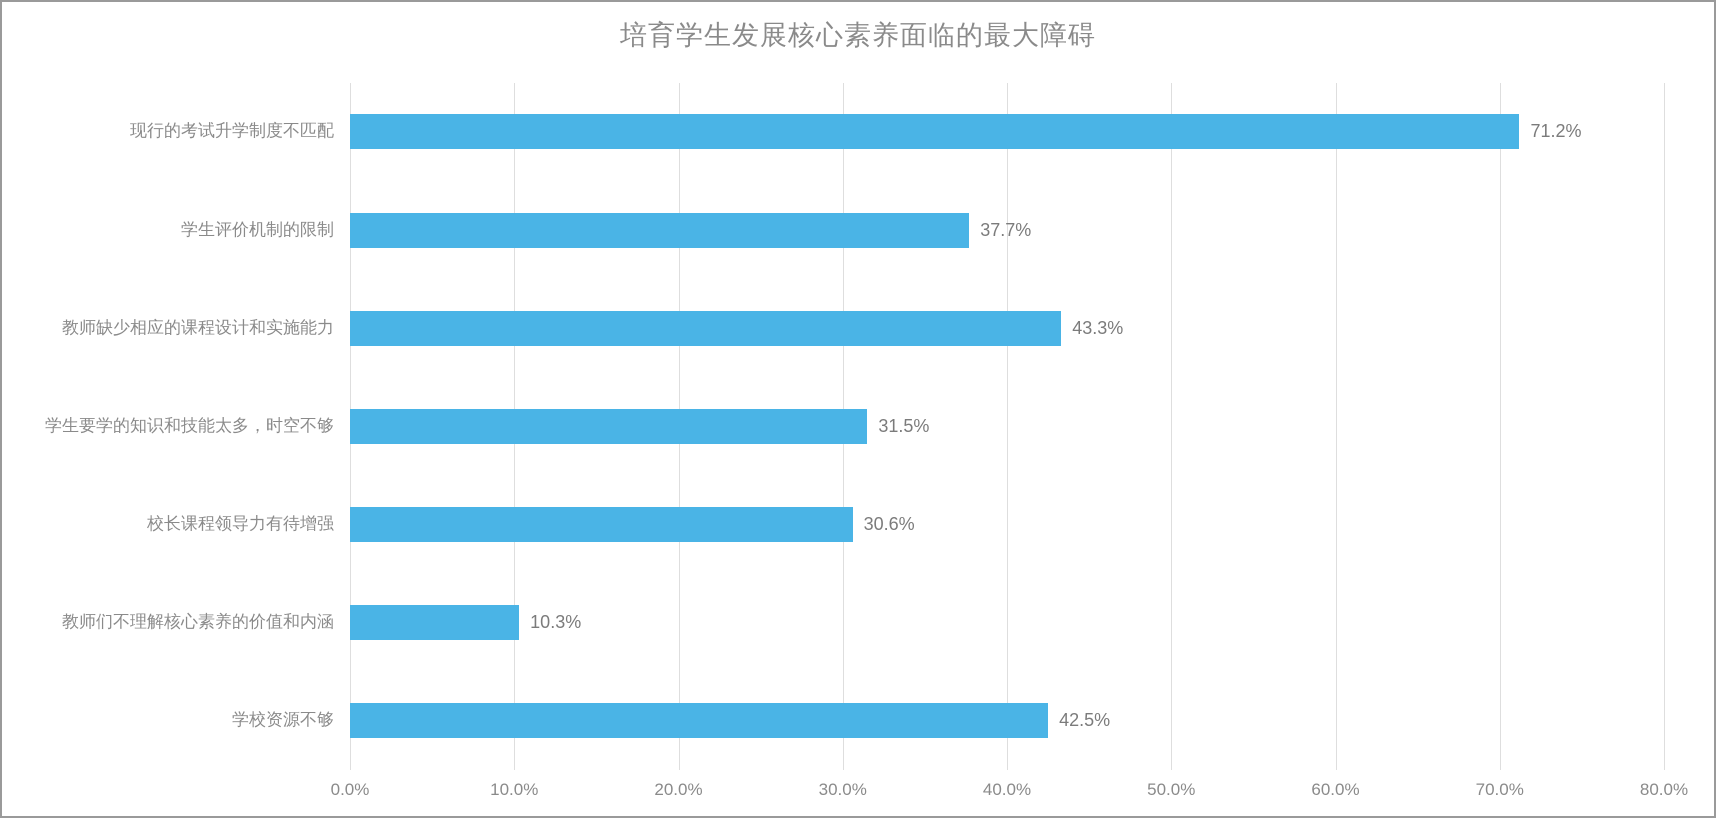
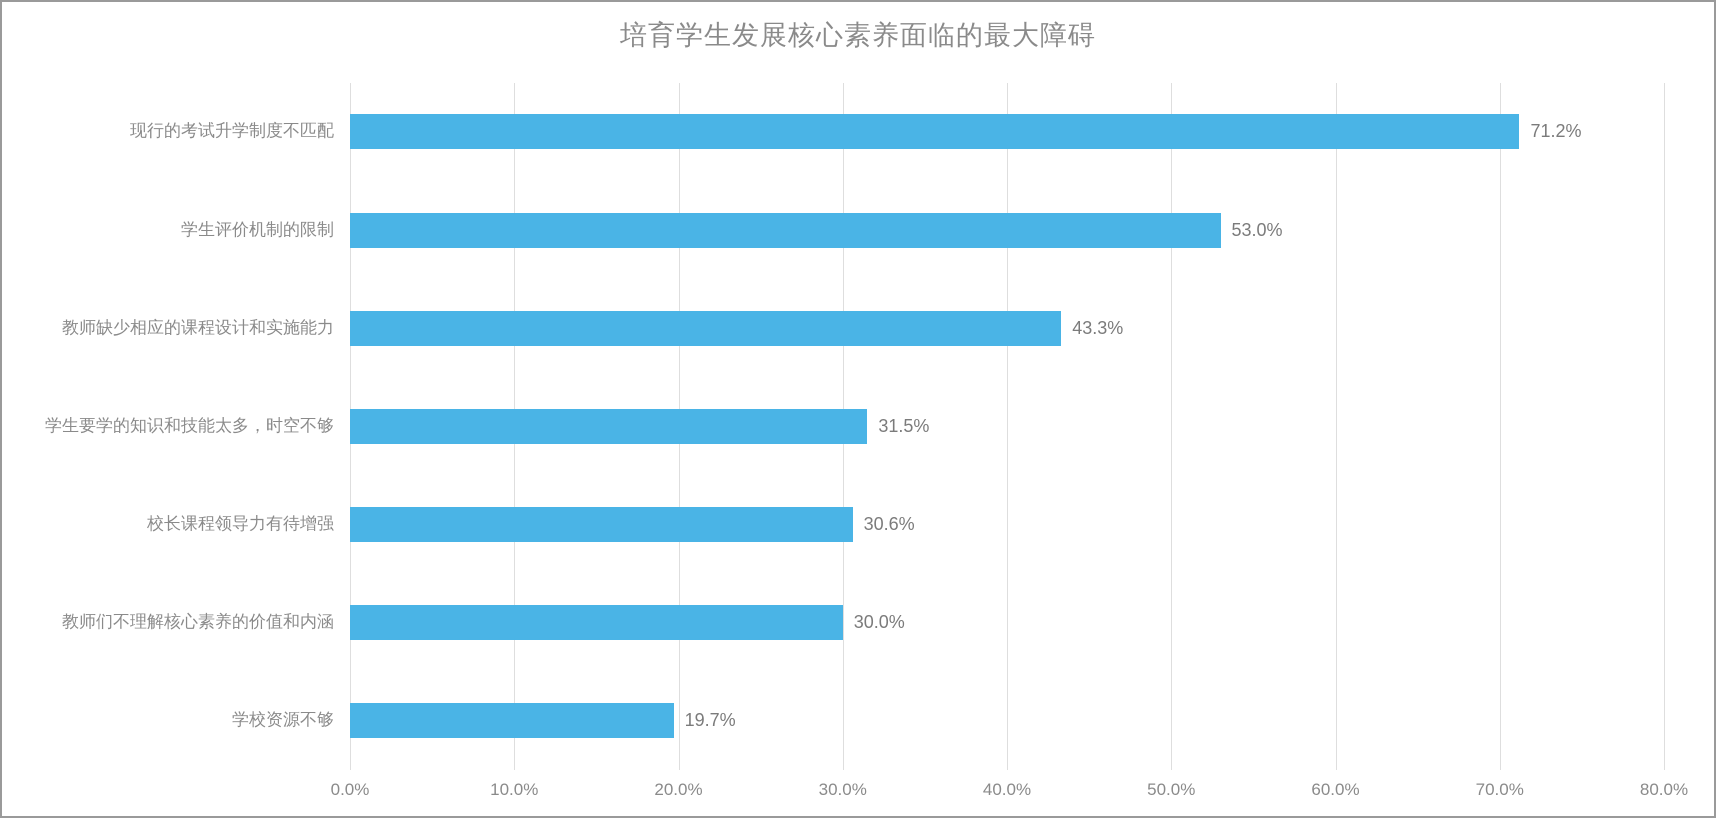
学生评价机制的限制: 37.7% -> 53.0%
教师们不理解核心素养的价值和内涵: 10.3% -> 30.0%
学校资源不够: 42.5% -> 19.7%
